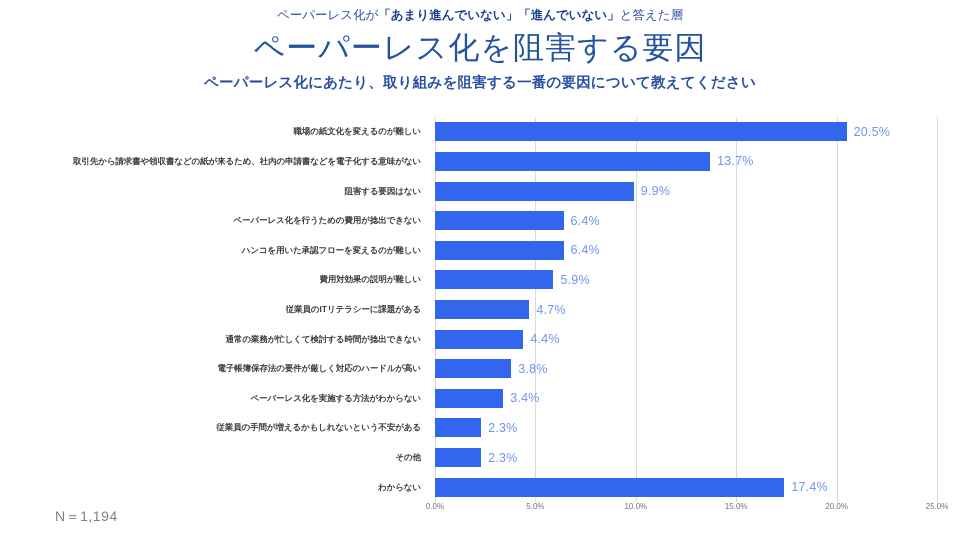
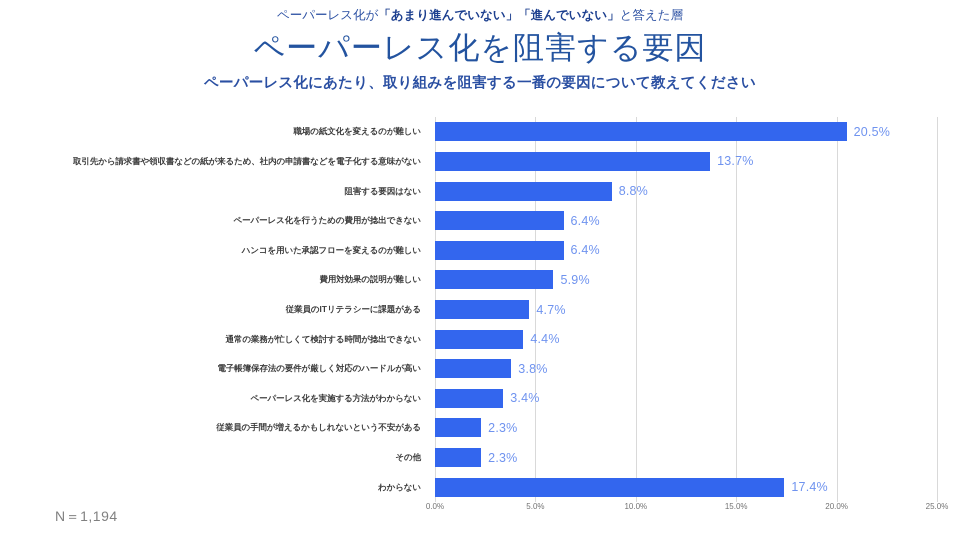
阻害する要因はない: 9.9% -> 8.8%
